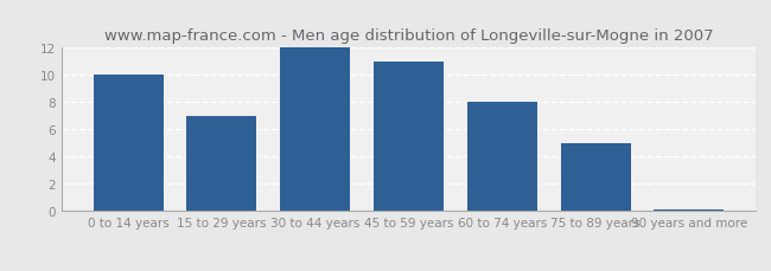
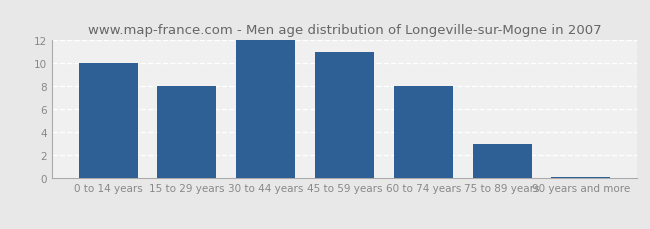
15 to 29 years: 7.0 -> 8.0
75 to 89 years: 5.0 -> 3.0
